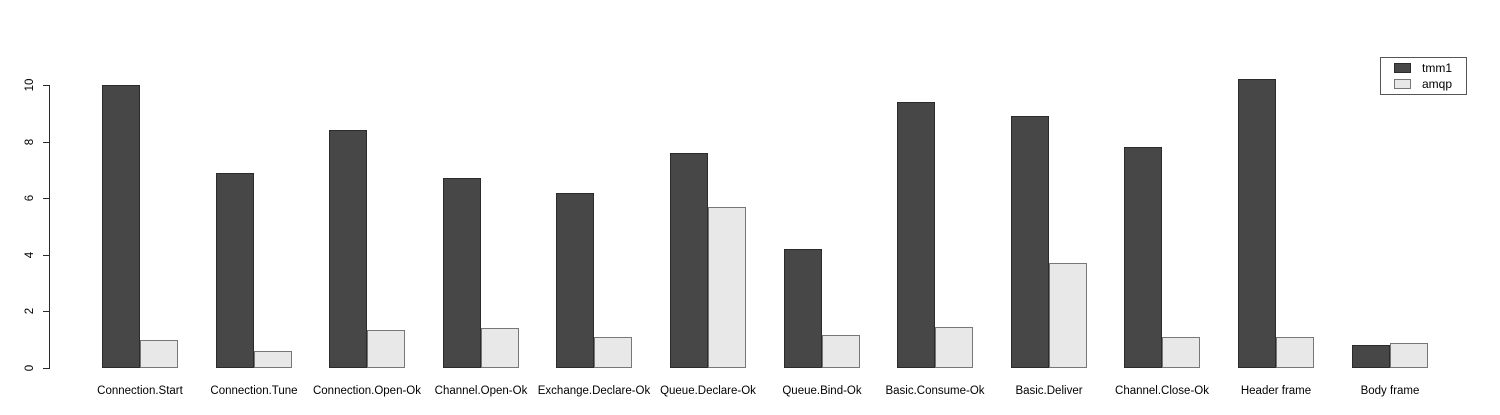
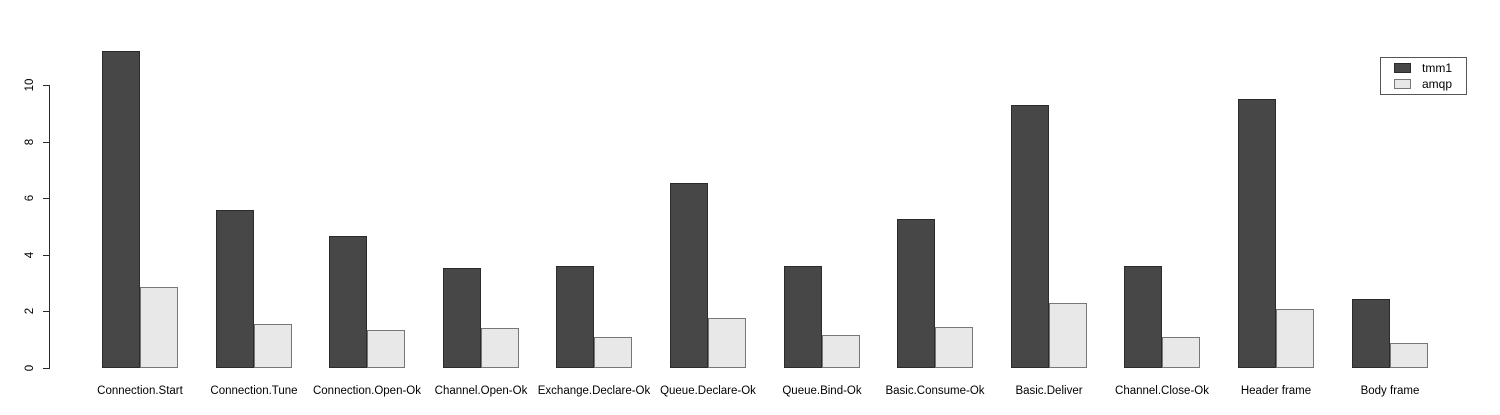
tmm1/Connection.Start: 10.0 -> 11.2
amqp/Connection.Start: 1.0 -> 2.9
tmm1/Connection.Tune: 6.9 -> 5.6
amqp/Connection.Tune: 0.6 -> 1.6
tmm1/Connection.Open-Ok: 8.4 -> 4.7
tmm1/Channel.Open-Ok: 6.7 -> 3.5
tmm1/Exchange.Declare-Ok: 6.2 -> 3.6
tmm1/Queue.Declare-Ok: 7.6 -> 6.5
amqp/Queue.Declare-Ok: 5.7 -> 1.8
tmm1/Queue.Bind-Ok: 4.2 -> 3.6
tmm1/Basic.Consume-Ok: 9.4 -> 5.2
tmm1/Basic.Deliver: 8.9 -> 9.3
amqp/Basic.Deliver: 3.7 -> 2.3
tmm1/Channel.Close-Ok: 7.8 -> 3.6
tmm1/Header frame: 10.2 -> 9.5
amqp/Header frame: 1.1 -> 2.1
tmm1/Body frame: 0.8 -> 2.5
